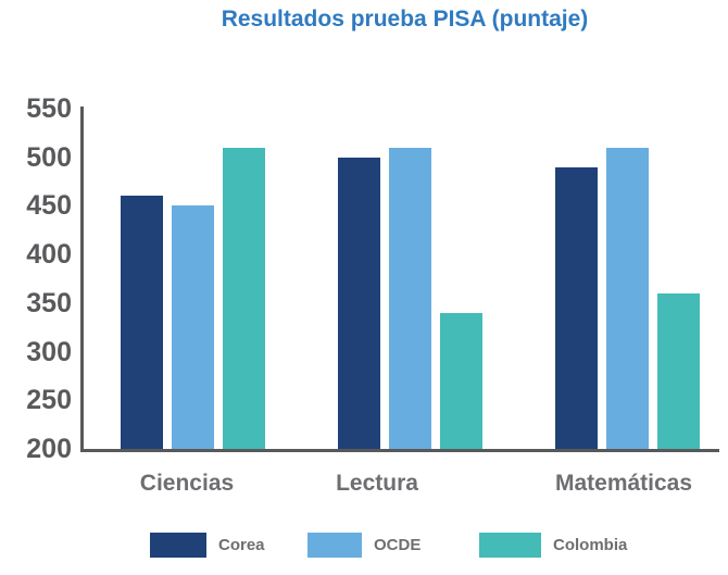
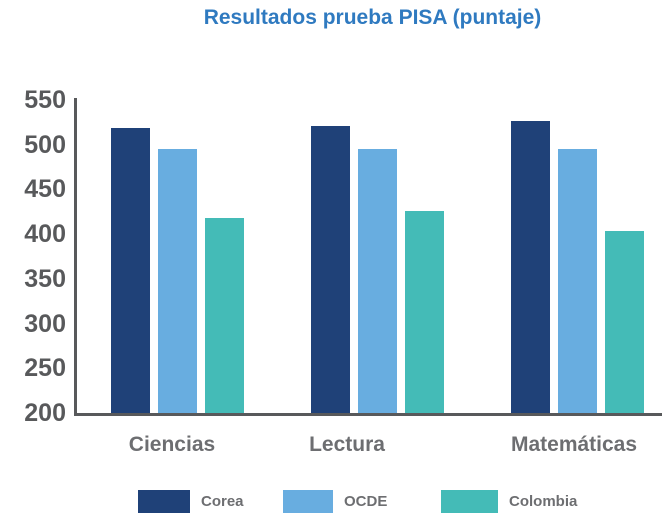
Corea/Ciencias: 460 -> 520
OCDE/Ciencias: 450 -> 500
Colombia/Ciencias: 510 -> 420
Corea/Lectura: 500 -> 520
OCDE/Lectura: 510 -> 500
Colombia/Lectura: 340 -> 430
Corea/Matemáticas: 490 -> 530
OCDE/Matemáticas: 510 -> 500
Colombia/Matemáticas: 360 -> 400
